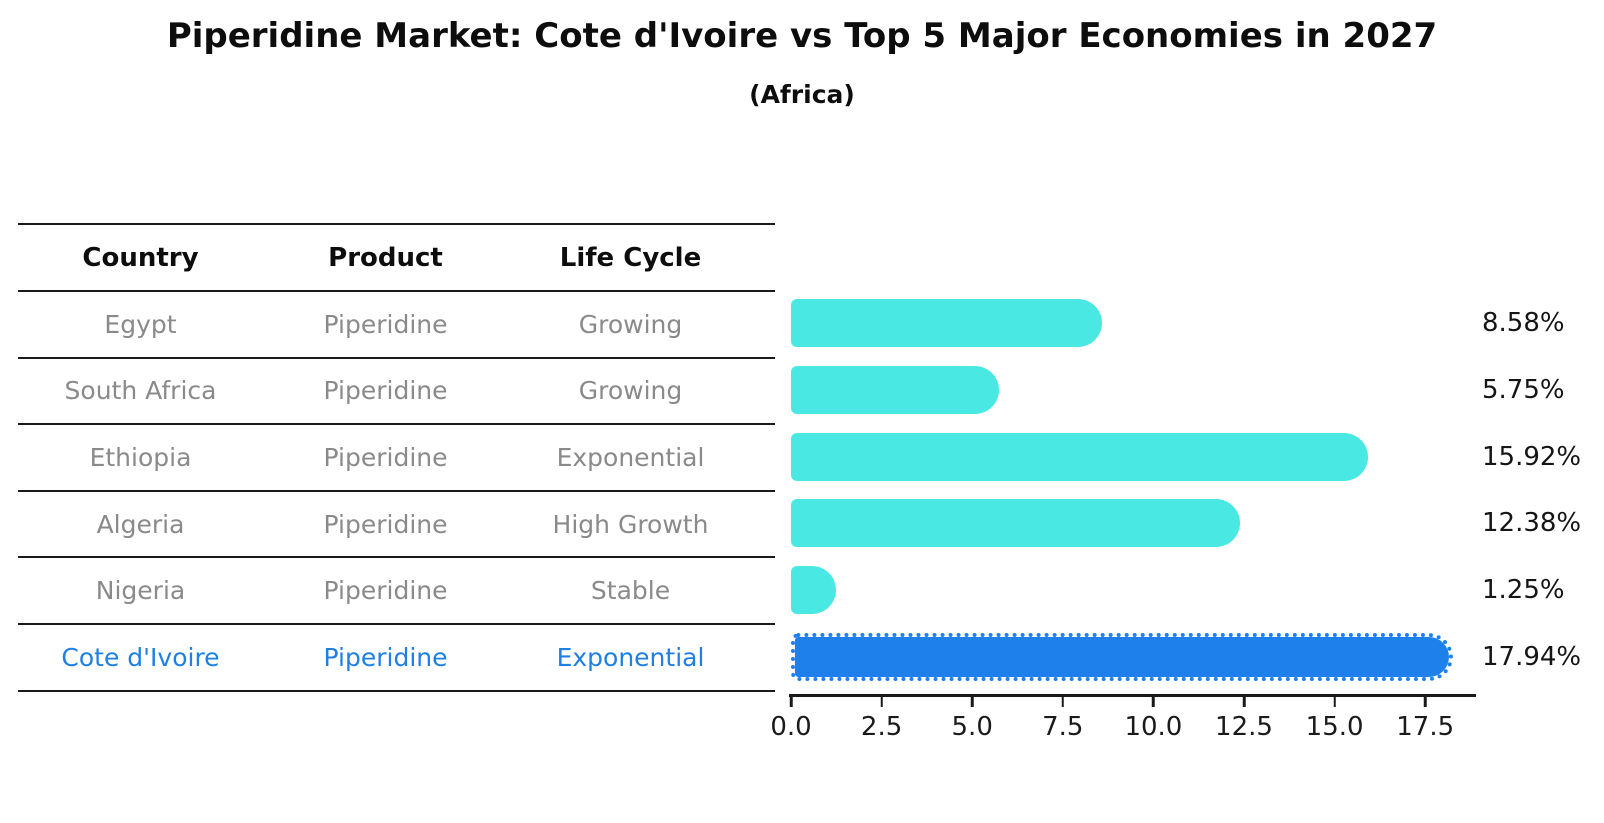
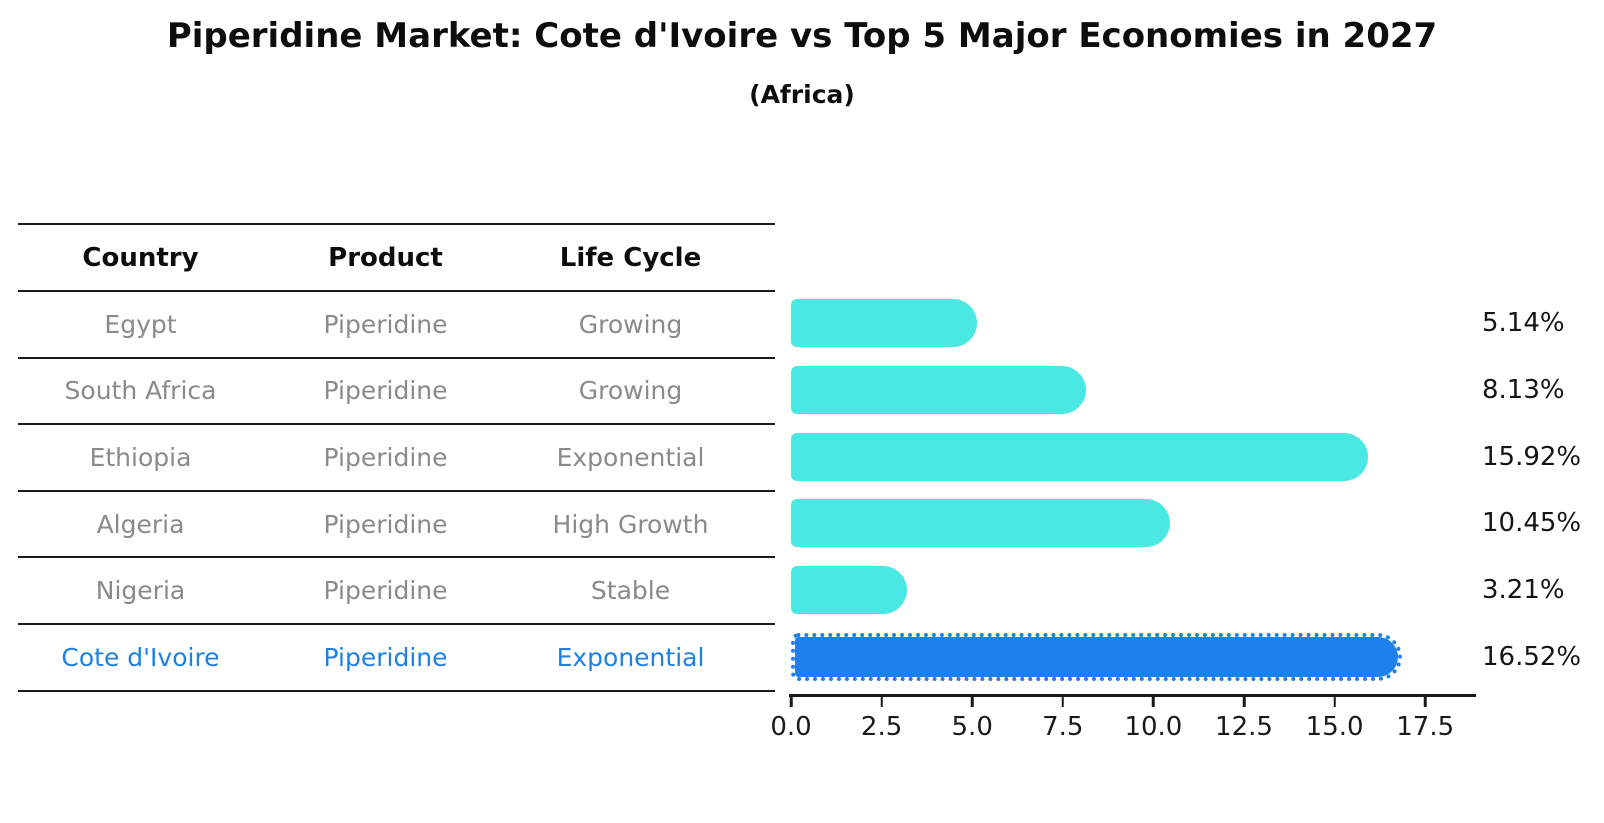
Egypt: 8.58% -> 5.14%
South Africa: 5.75% -> 8.13%
Algeria: 12.38% -> 10.45%
Nigeria: 1.25% -> 3.21%
Cote d'Ivoire: 17.94% -> 16.52%
